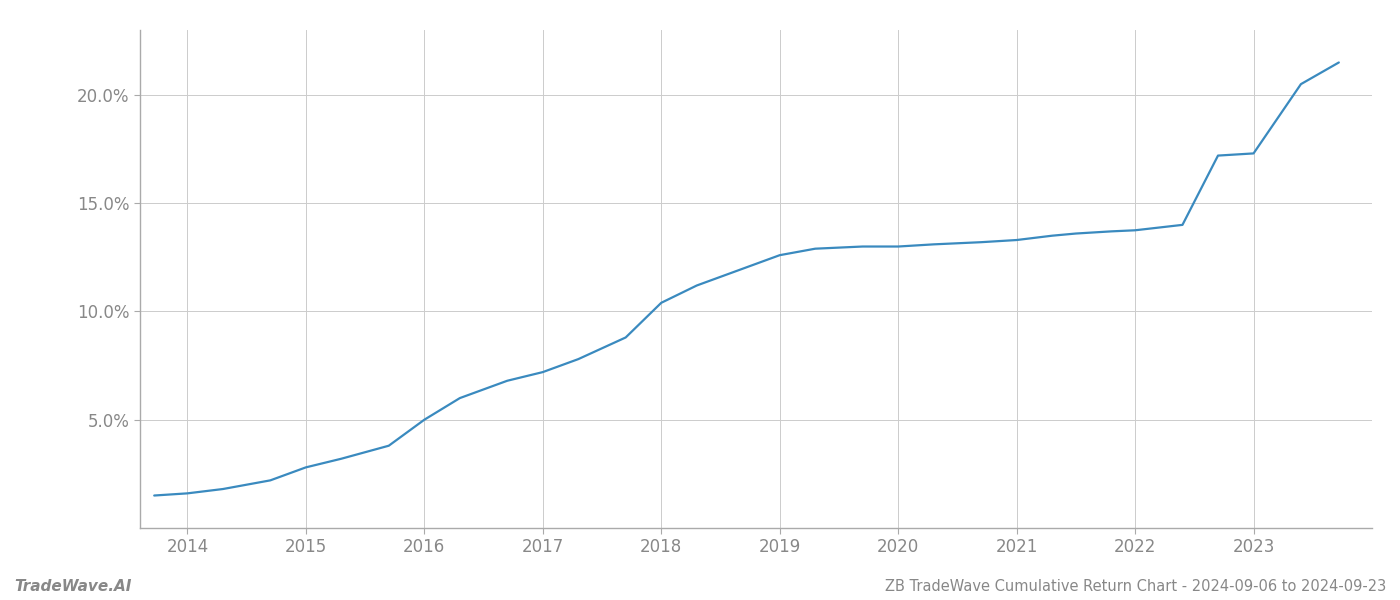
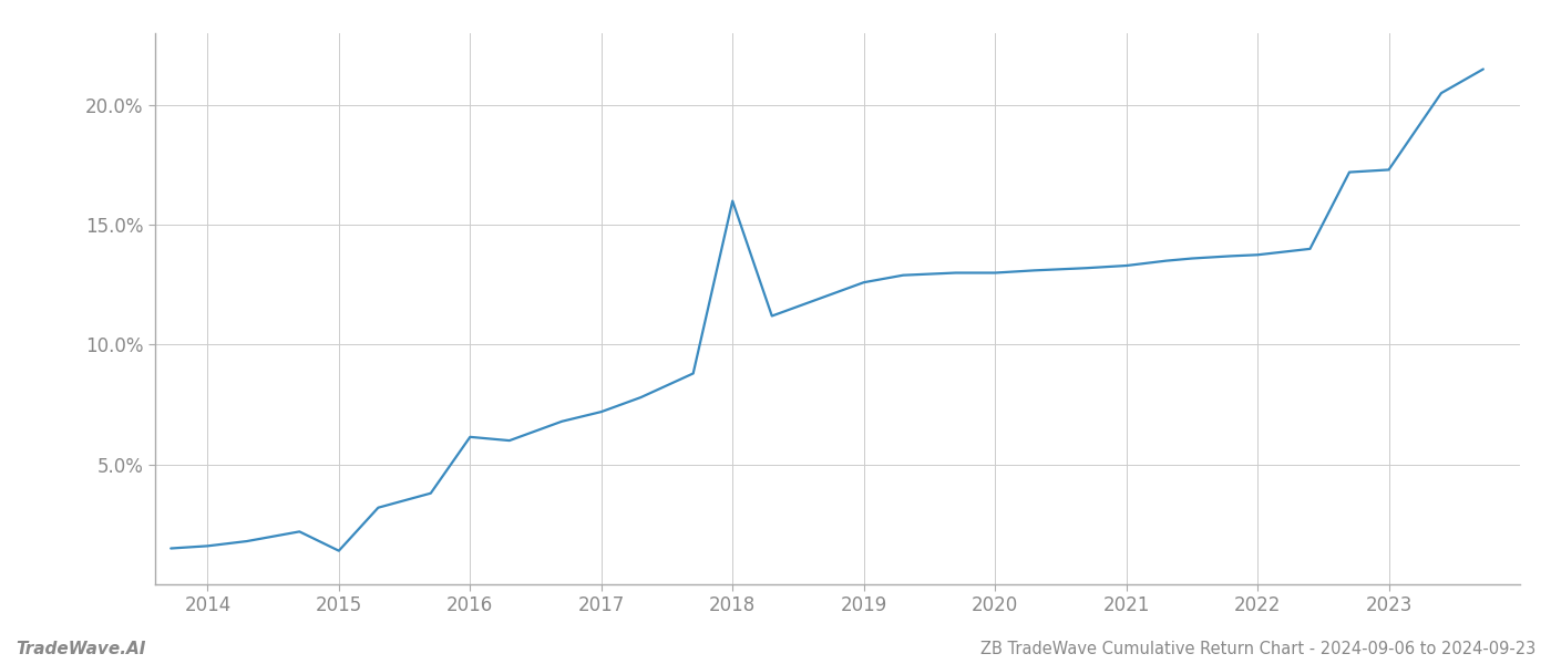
2015: 2.80% -> 1.40%
2016: 5.00% -> 6.15%
2018: 10.40% -> 16.00%
